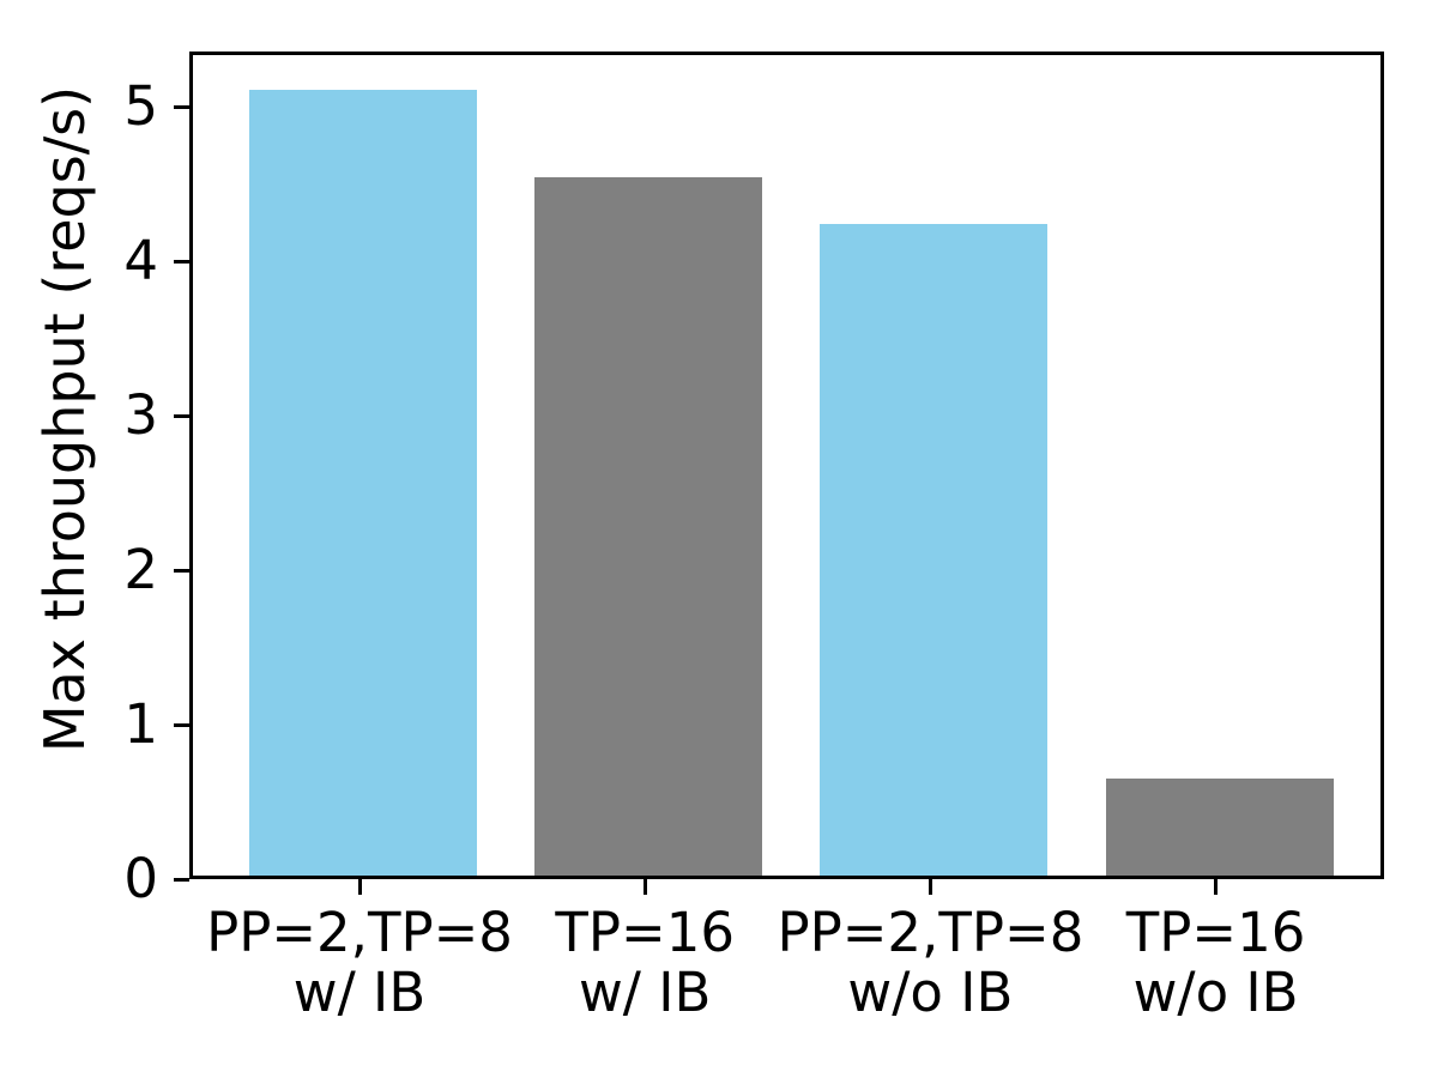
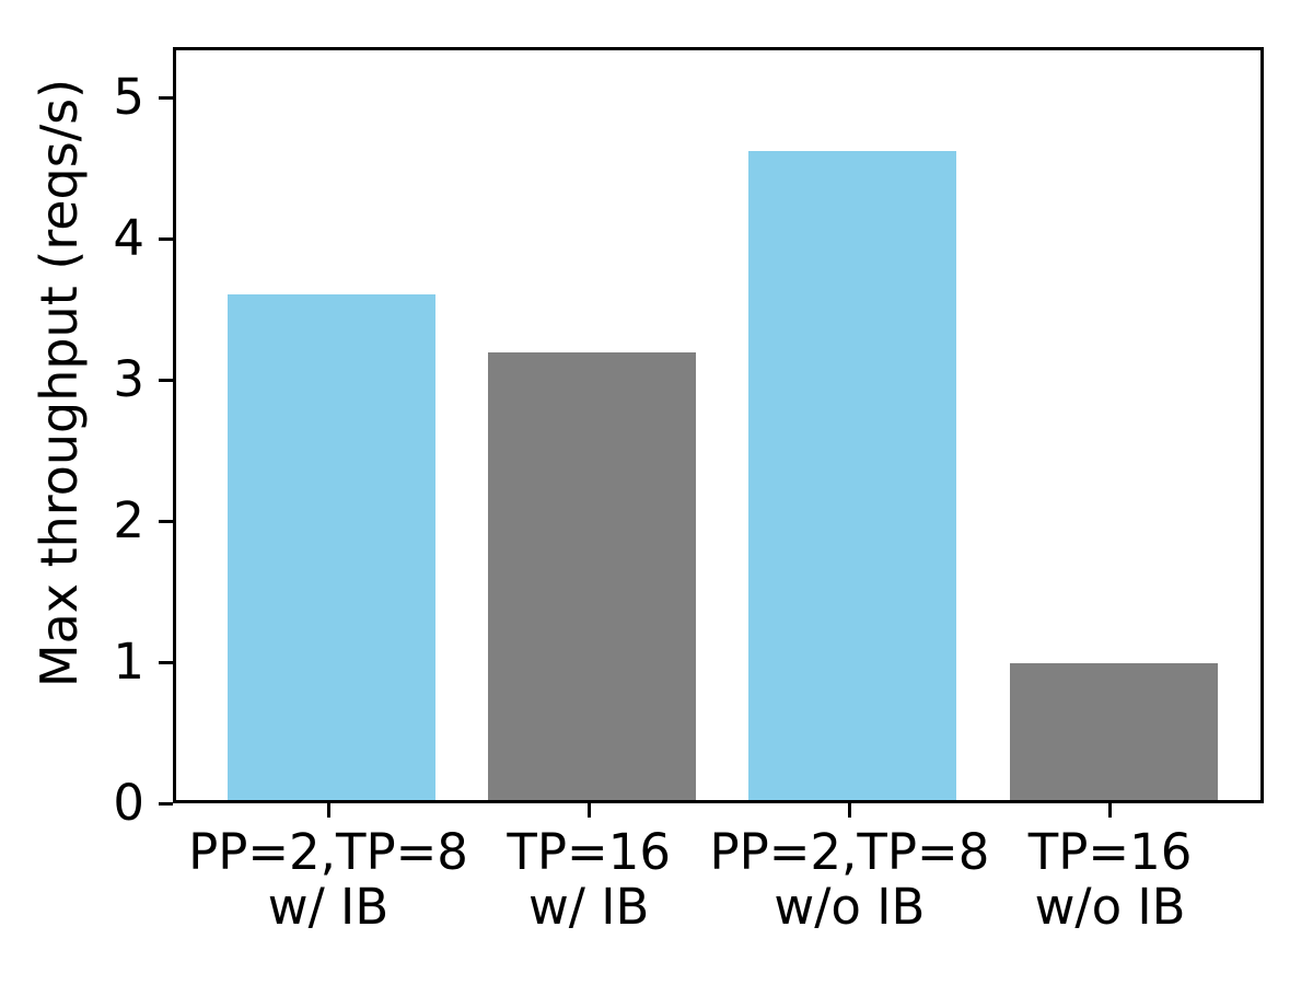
PP=2,TP=8 w/ IB: 5.09 -> 3.58
TP=16 w/ IB: 4.52 -> 3.17
PP=2,TP=8 w/o IB: 4.22 -> 4.60
TP=16 w/o IB: 0.63 -> 0.97
